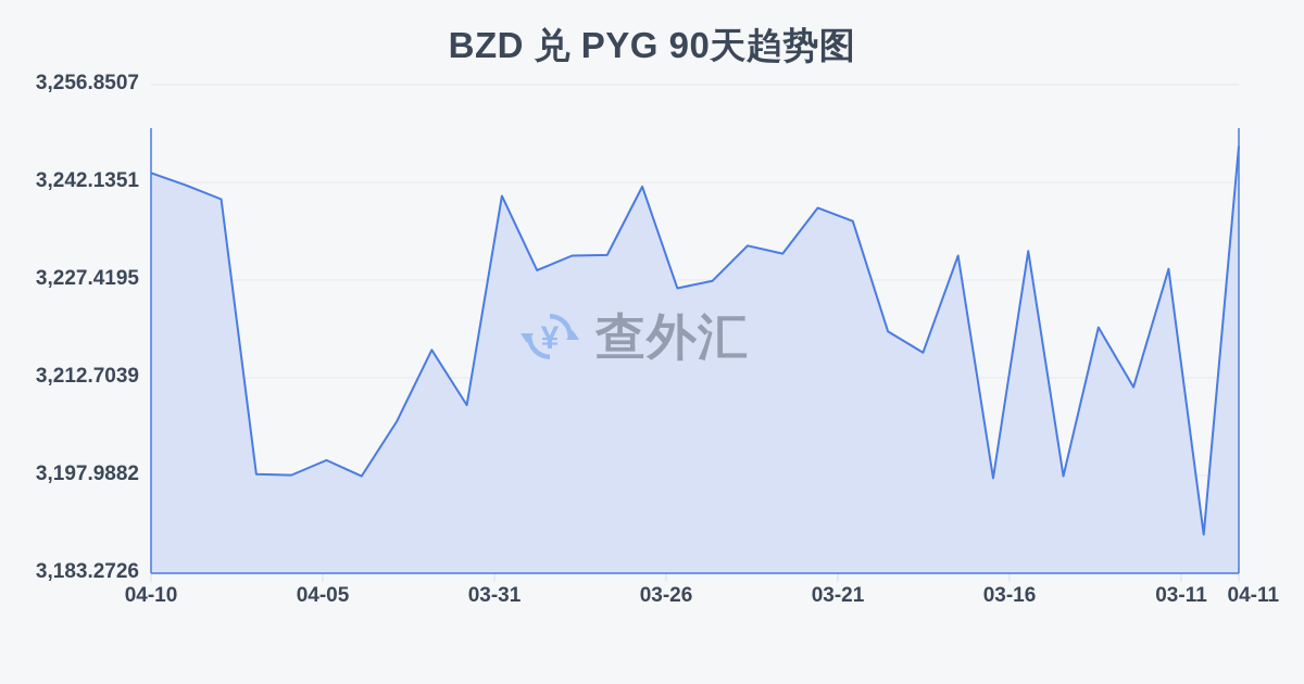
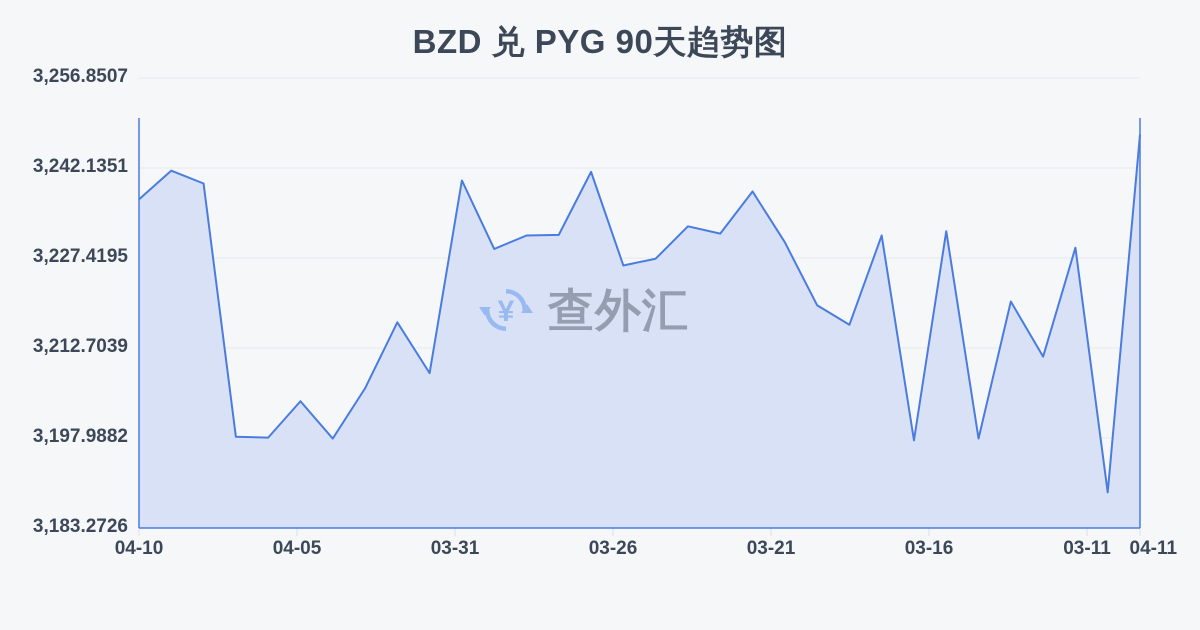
04-10: 3244 -> 3237
04-05: 3200 -> 3204
03-21: 3236 -> 3230
